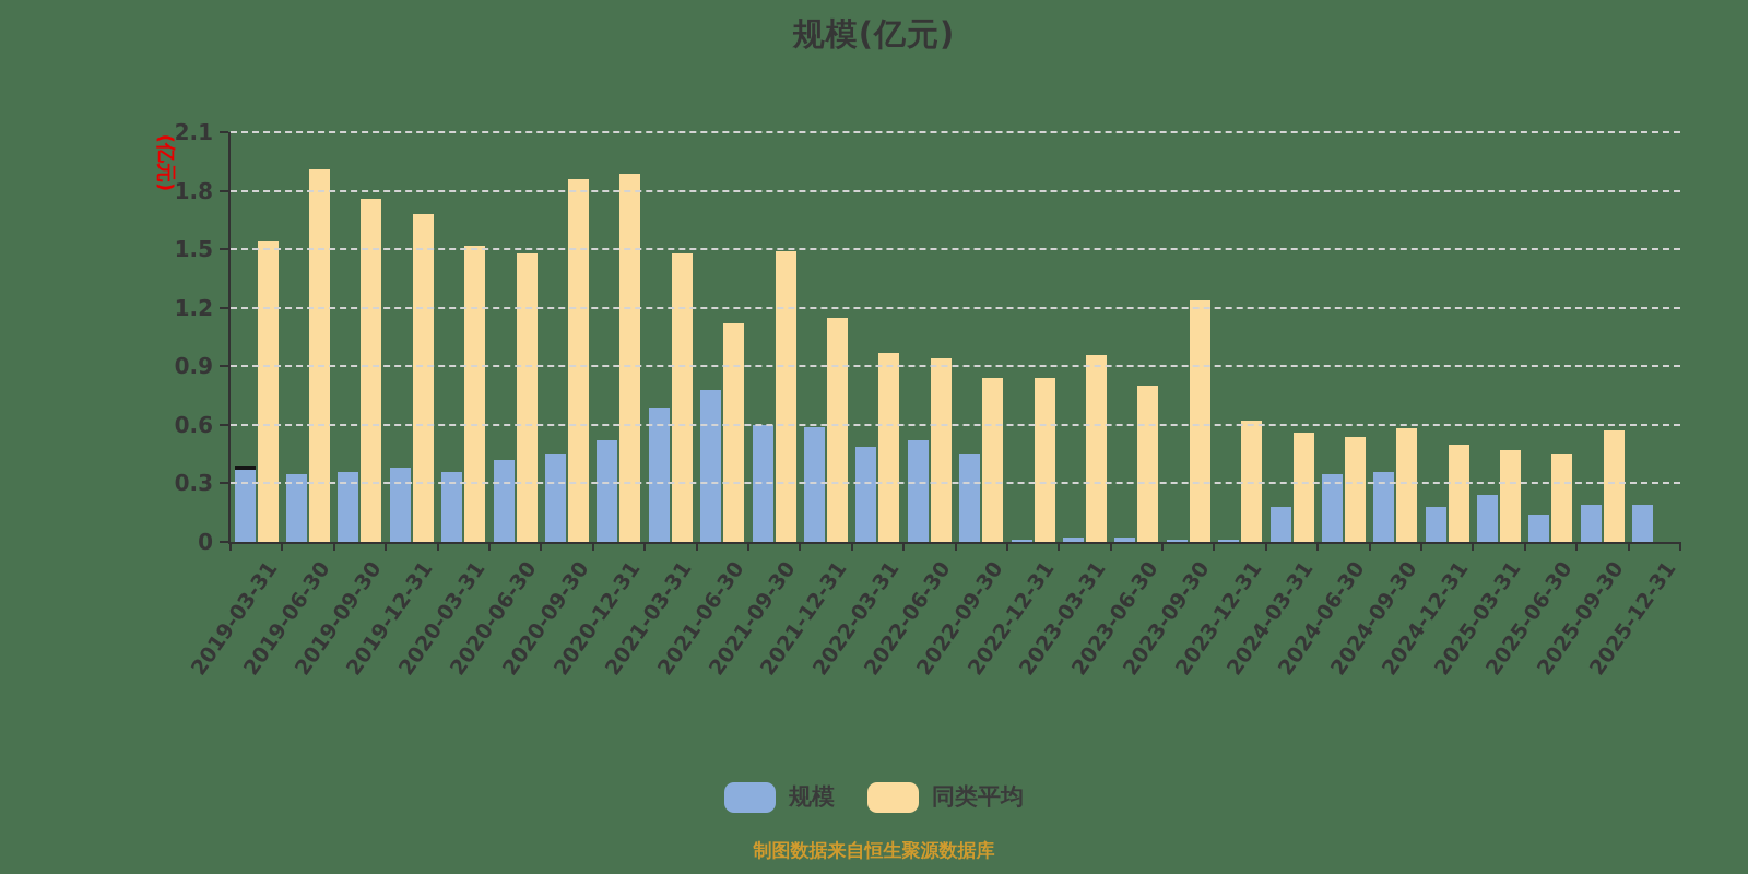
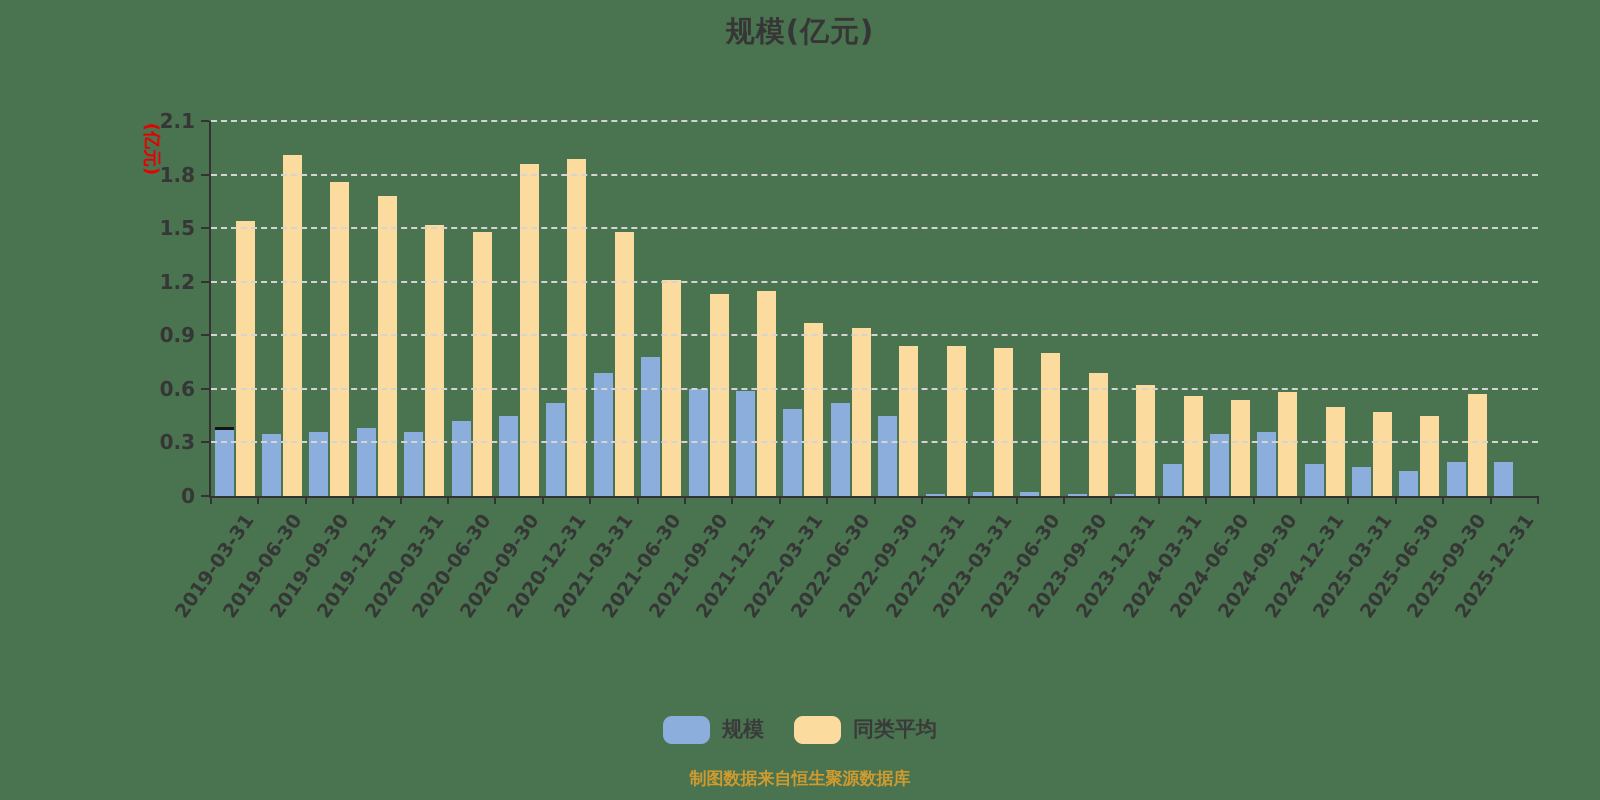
同类平均/2021-06-30: 1.12 -> 1.21
同类平均/2021-09-30: 1.49 -> 1.13
同类平均/2023-03-31: 0.96 -> 0.83
同类平均/2023-09-30: 1.24 -> 0.69
规模/2025-03-31: 0.24 -> 0.16
